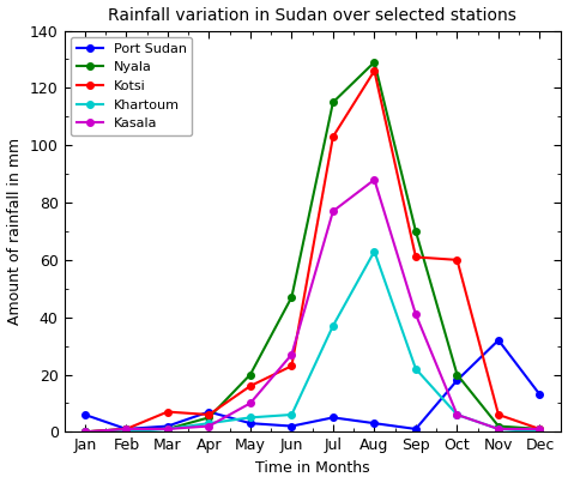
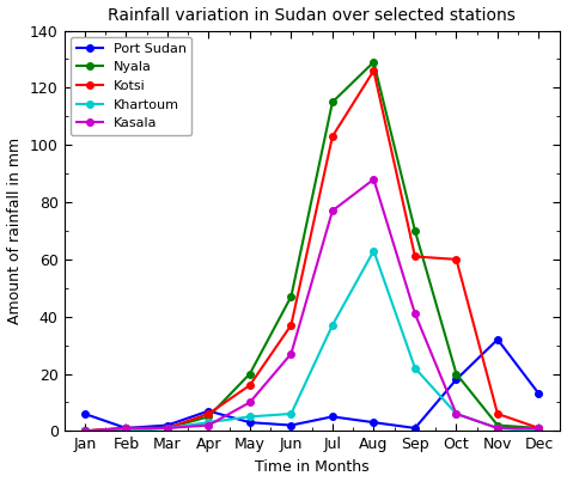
Kotsi/Mar: 7 -> 1
Kotsi/Jun: 23 -> 37
